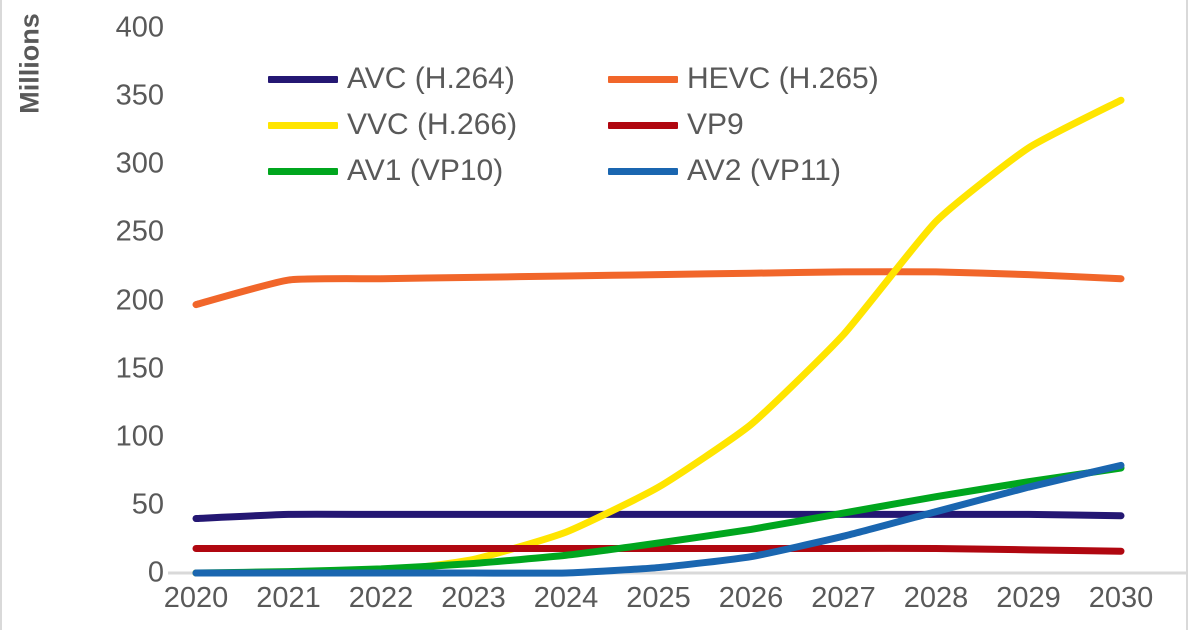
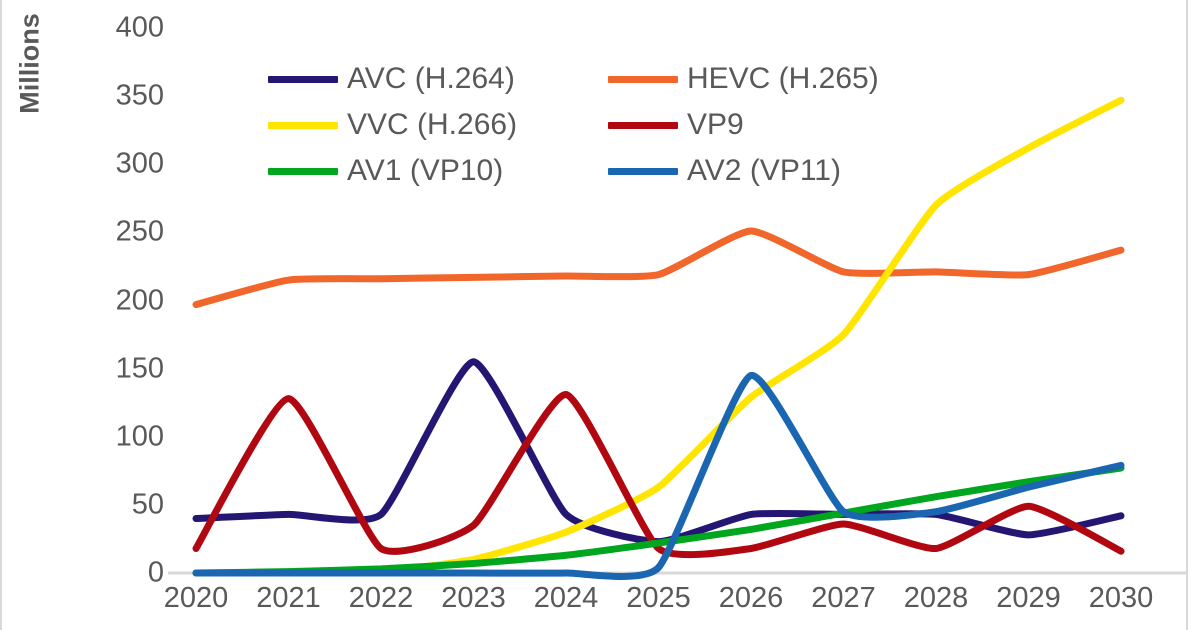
VP9/2021: 18 -> 128
AVC (H.264)/2023: 43 -> 155
VP9/2023: 18 -> 35
VP9/2024: 18 -> 131
AVC (H.264)/2025: 43 -> 23
HEVC (H.265)/2026: 220 -> 251
VVC (H.266)/2026: 109 -> 129
AV2 (VP11)/2026: 12 -> 145
VP9/2027: 18 -> 36
AV2 (VP11)/2027: 27 -> 45
VVC (H.266)/2028: 258 -> 270
AVC (H.264)/2029: 43 -> 28
VP9/2029: 17 -> 49
HEVC (H.265)/2030: 216 -> 237
